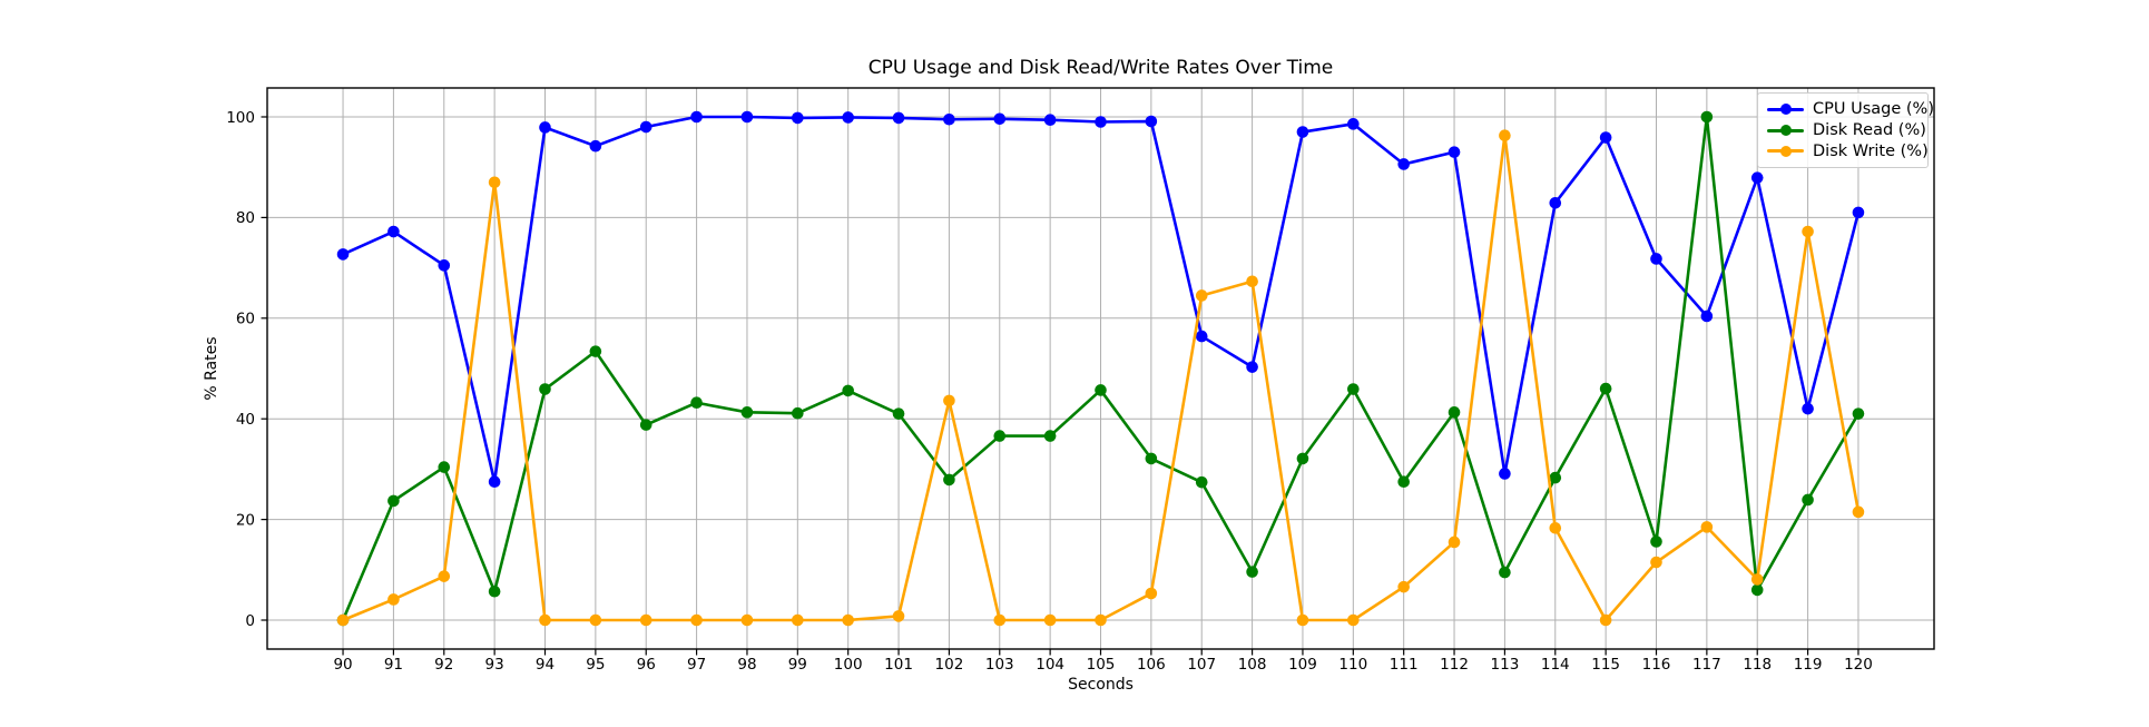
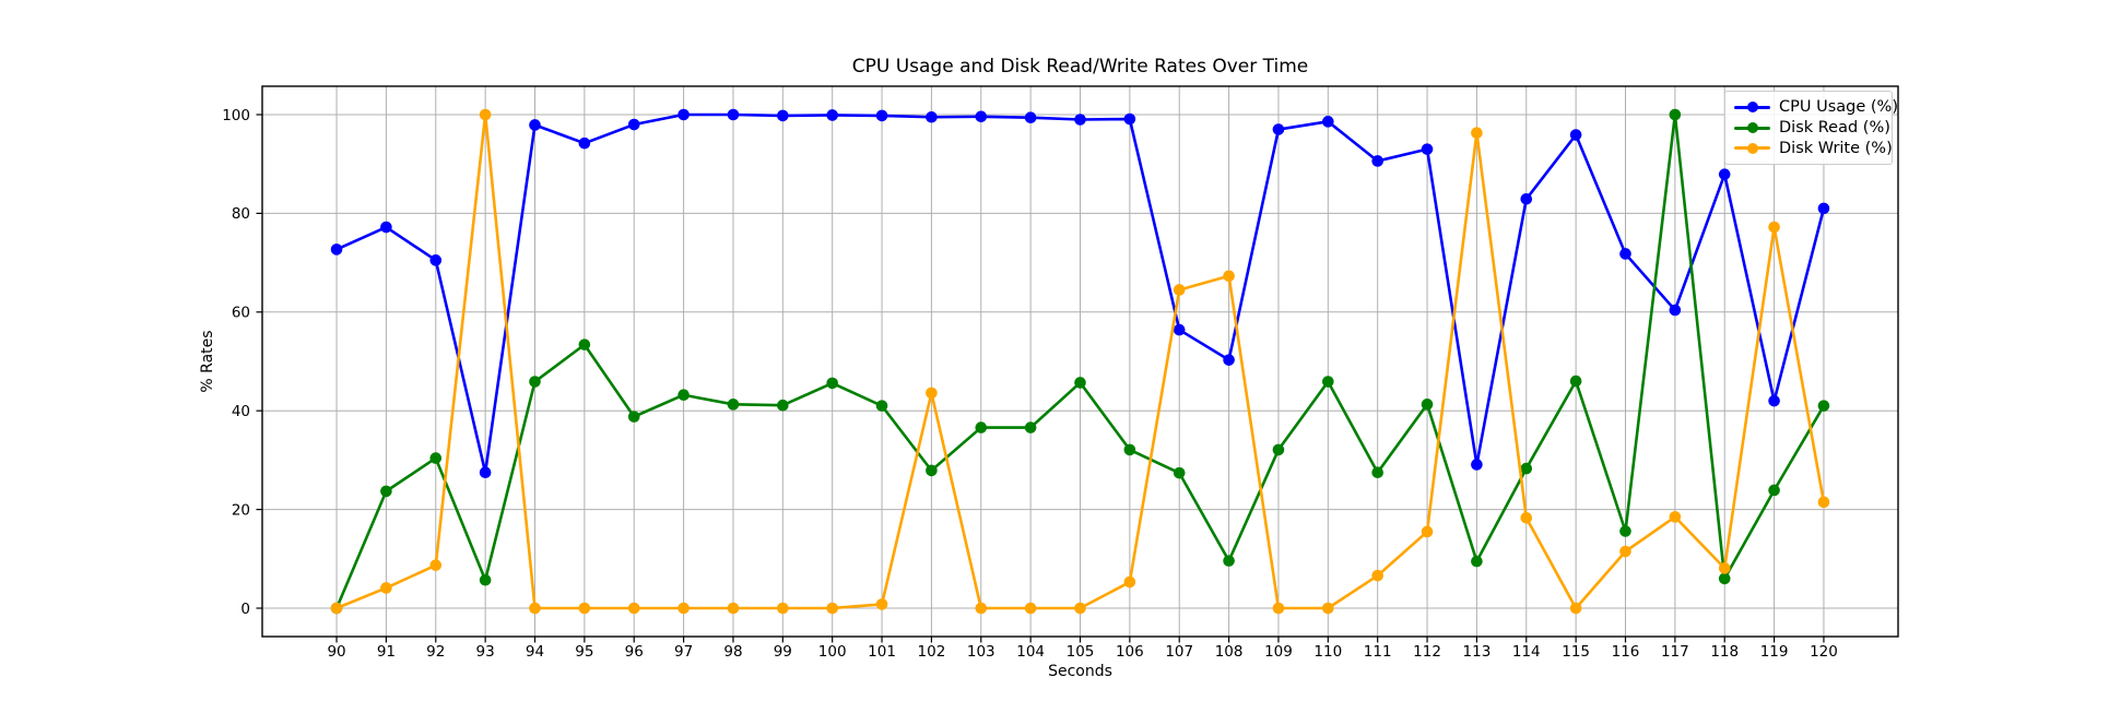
Disk Write (%)/93: 87 -> 100
